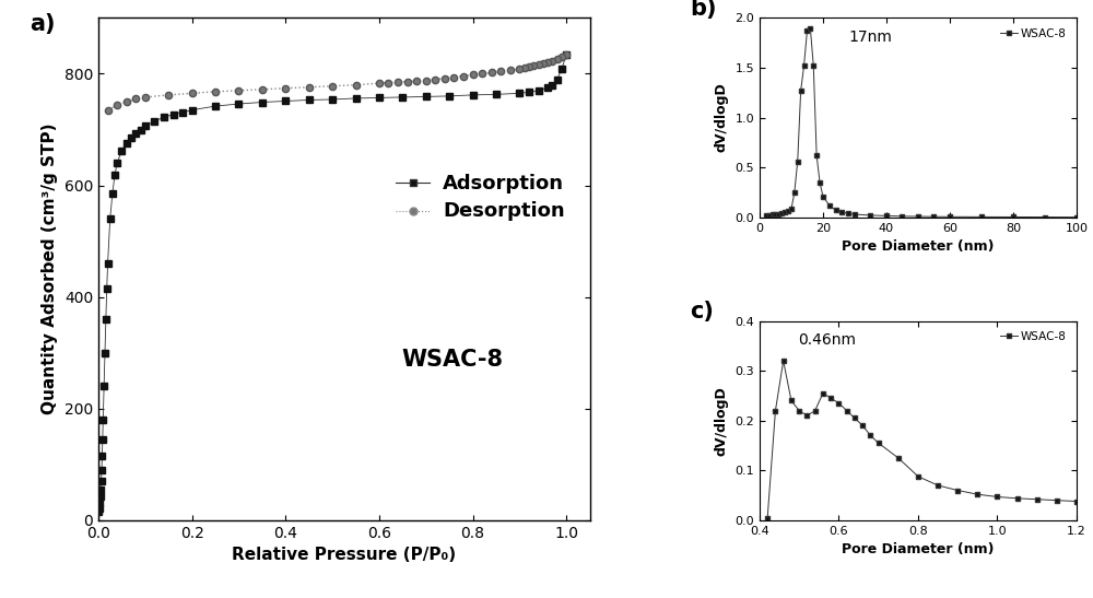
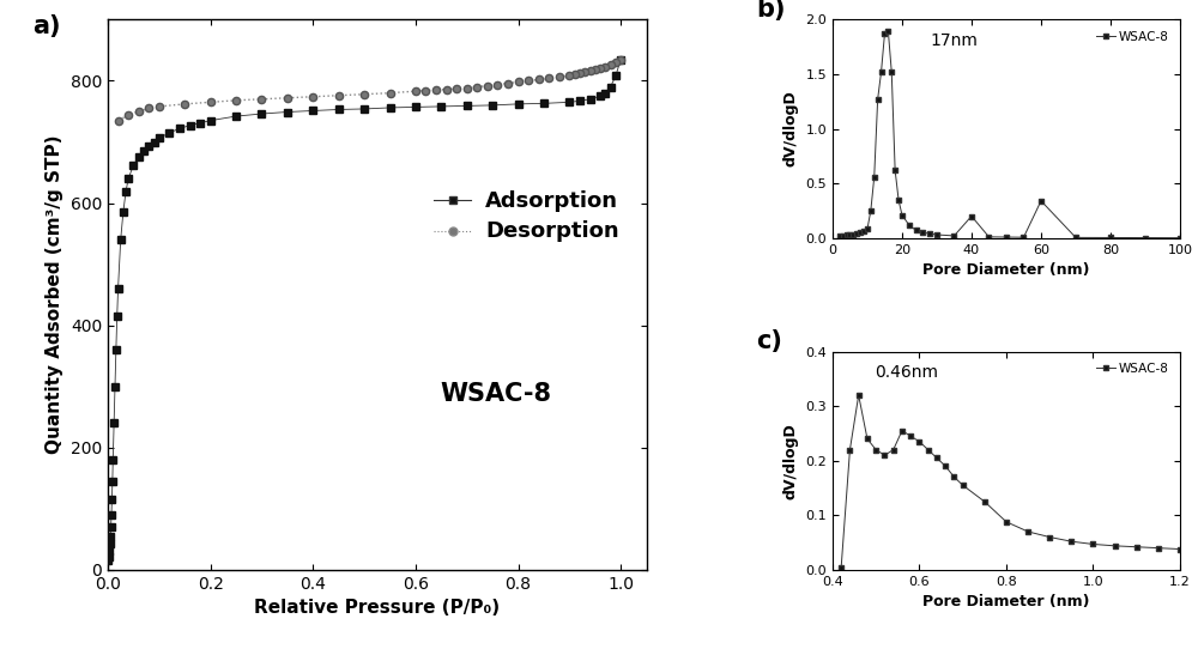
40: 0.01 -> 0.20
60: 0.01 -> 0.34
